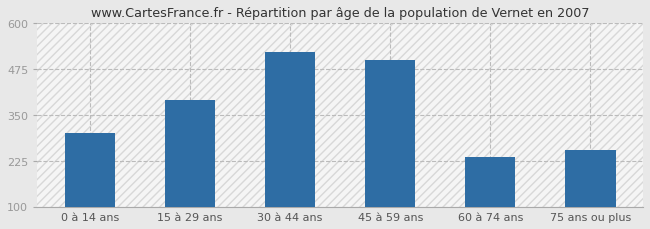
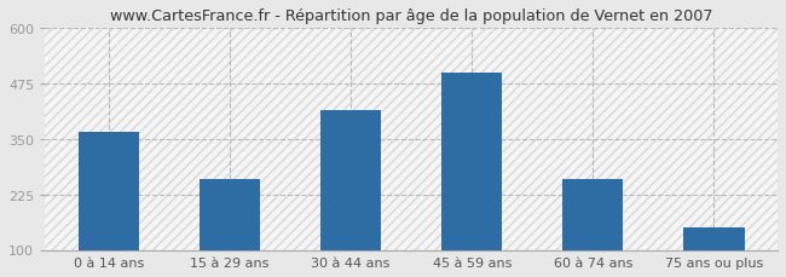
0 à 14 ans: 300 -> 365
15 à 29 ans: 390 -> 258
30 à 44 ans: 520 -> 415
60 à 74 ans: 235 -> 258
75 ans ou plus: 255 -> 150
